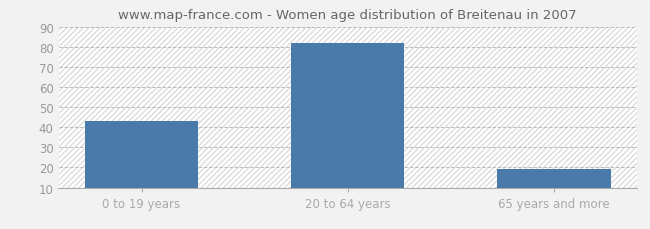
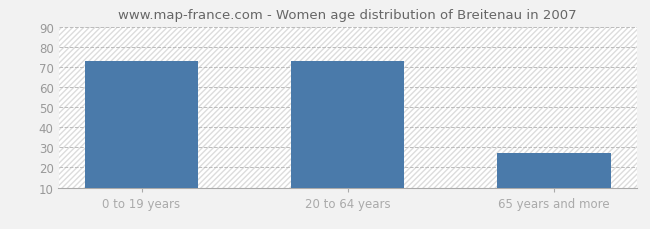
0 to 19 years: 43 -> 73
20 to 64 years: 82 -> 73
65 years and more: 19 -> 27
